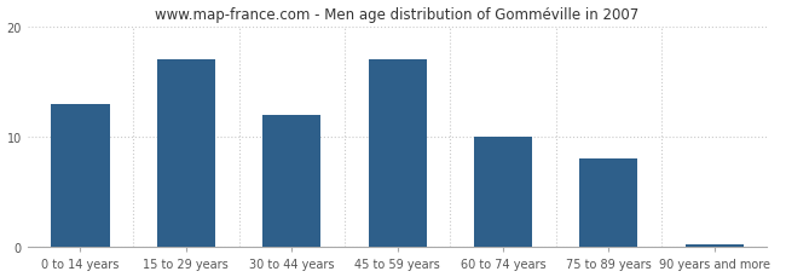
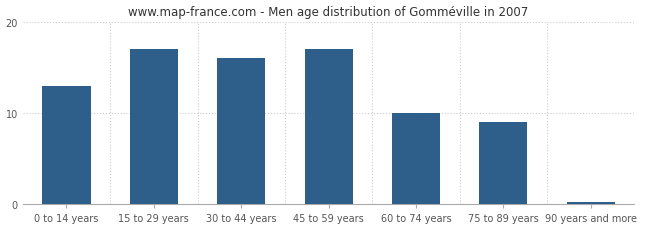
30 to 44 years: 12.0 -> 16.0
75 to 89 years: 8.0 -> 9.0
